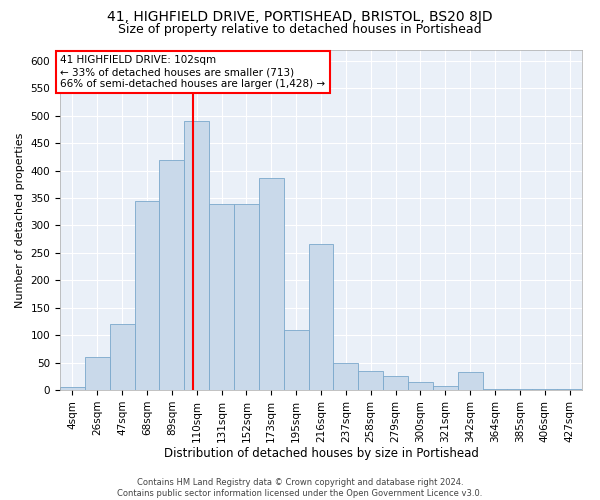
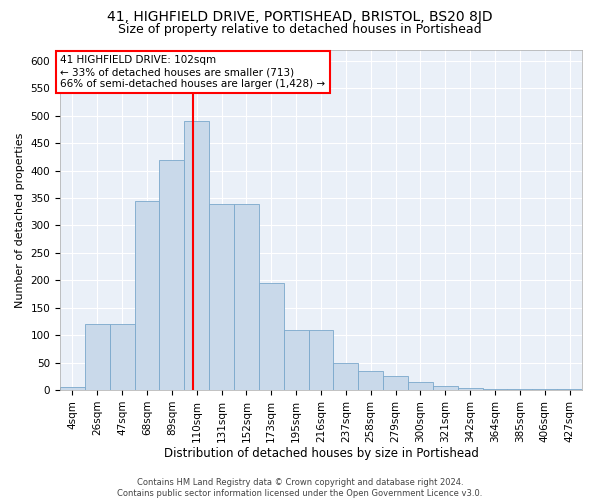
26sqm: 60 -> 120
173sqm: 386 -> 195
216sqm: 266 -> 110
342sqm: 32 -> 3
